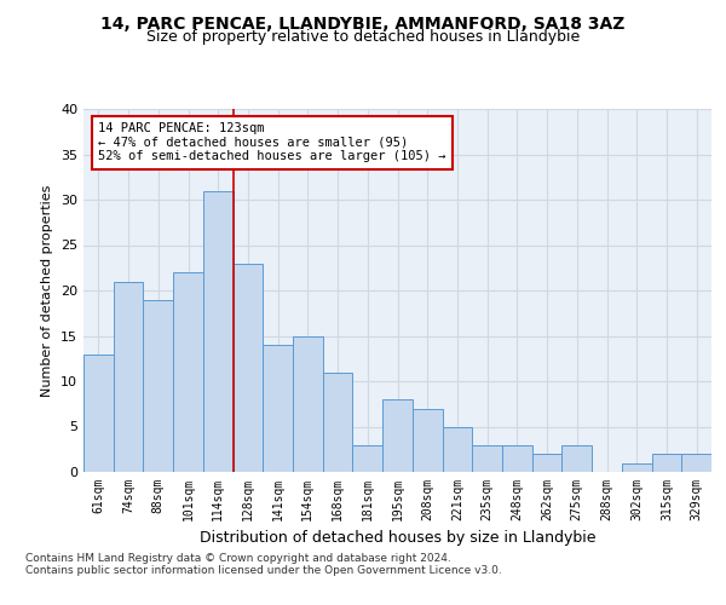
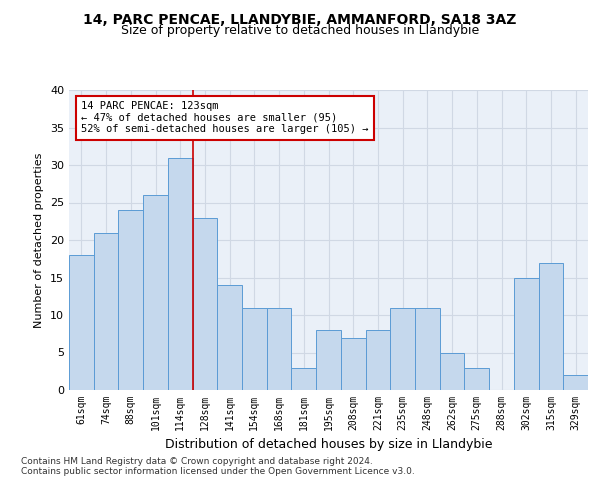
61sqm: 13 -> 18
88sqm: 19 -> 24
101sqm: 22 -> 26
154sqm: 15 -> 11
221sqm: 5 -> 8
235sqm: 3 -> 11
248sqm: 3 -> 11
262sqm: 2 -> 5
302sqm: 1 -> 15
315sqm: 2 -> 17
